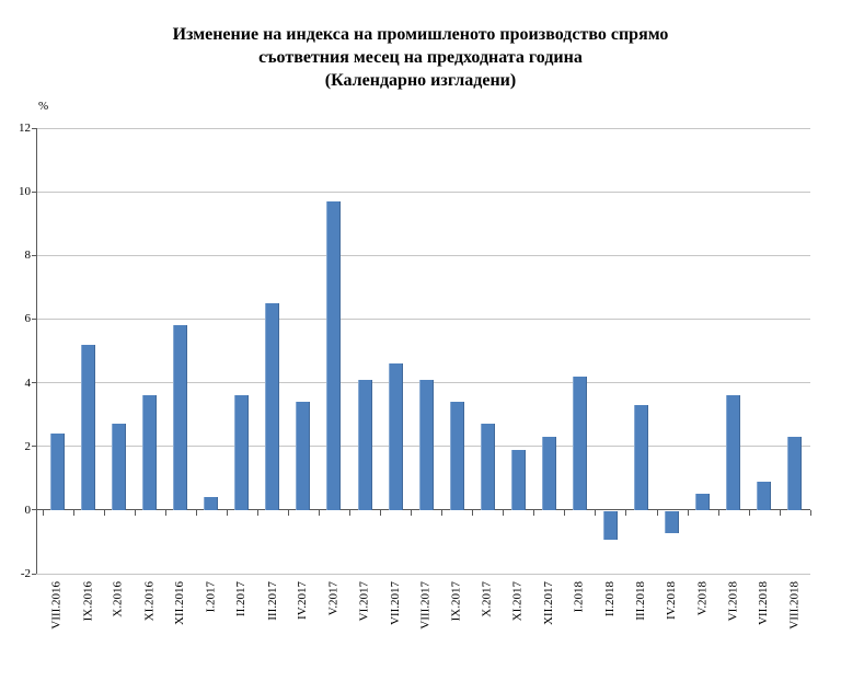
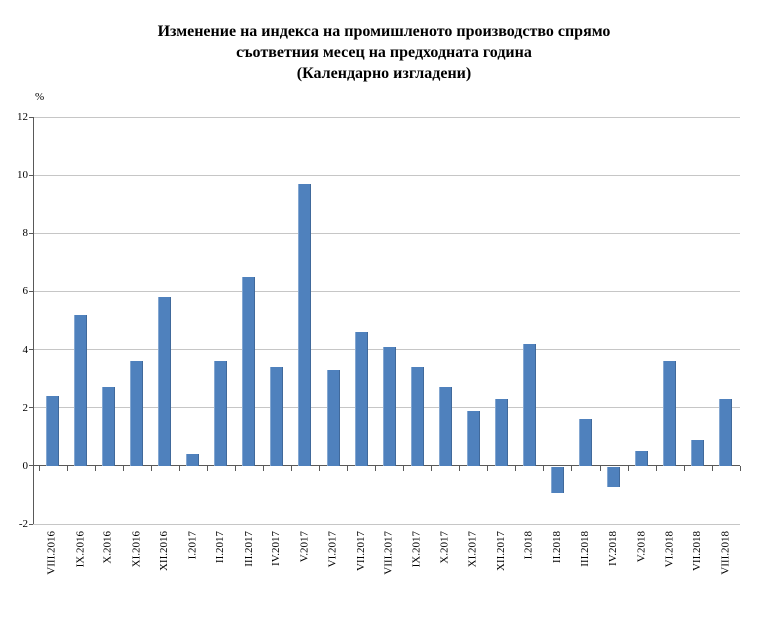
VI.2017: 4.1 -> 3.3
III.2018: 3.3 -> 1.6
